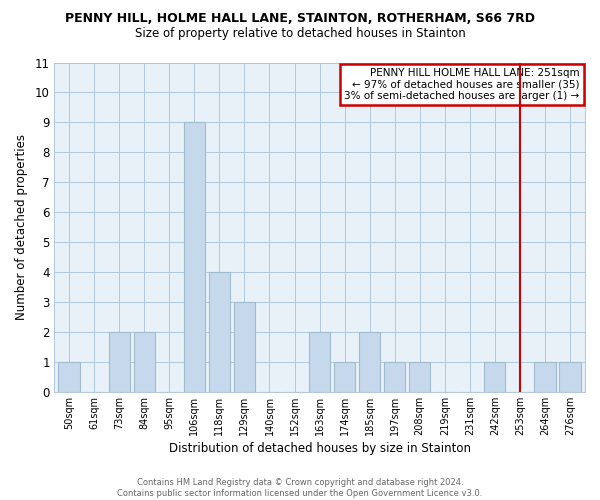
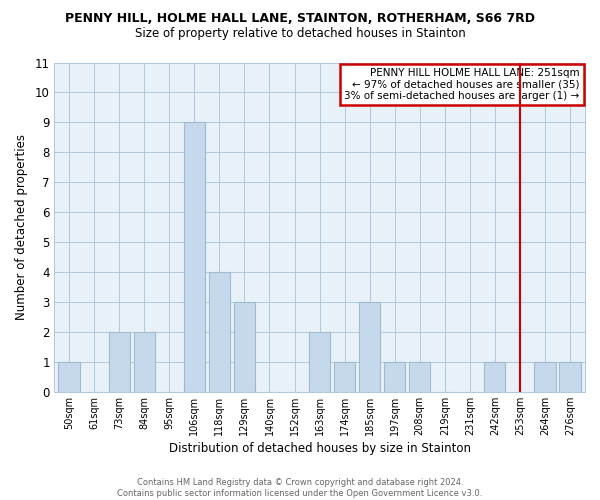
185sqm: 2 -> 3
